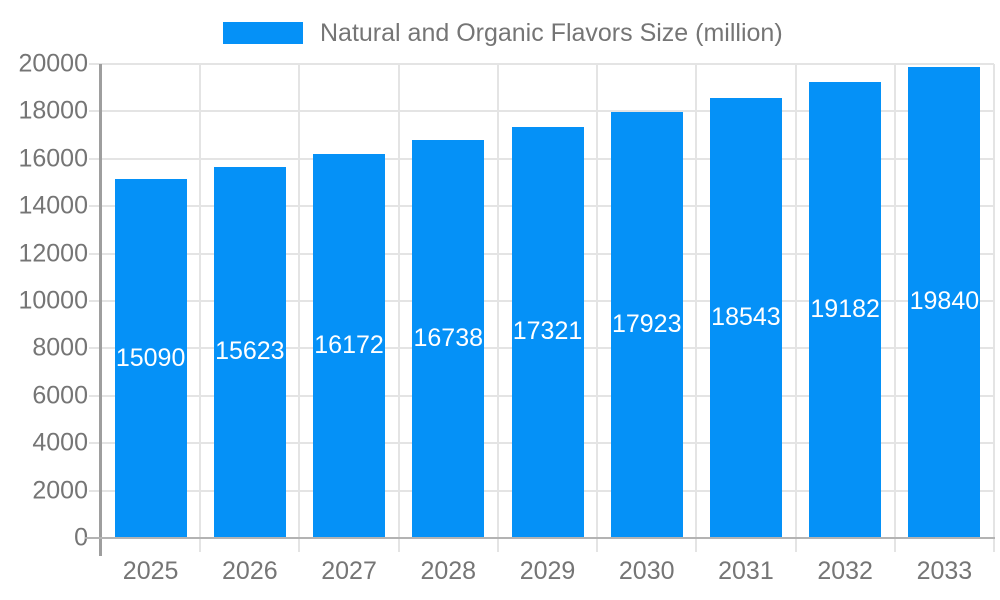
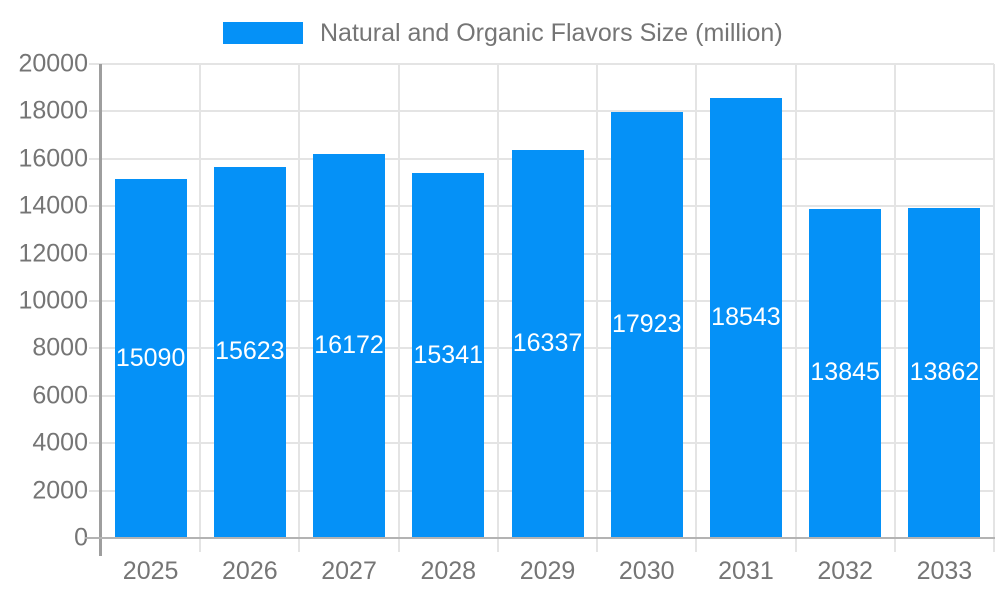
2028: 16738 -> 15341
2029: 17321 -> 16337
2032: 19182 -> 13845
2033: 19840 -> 13862
